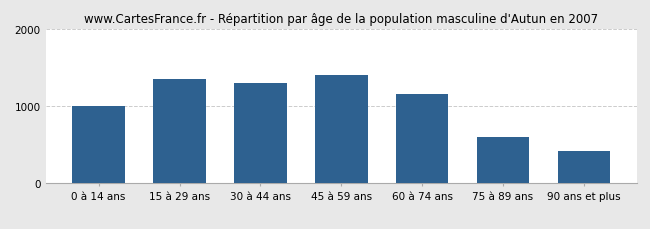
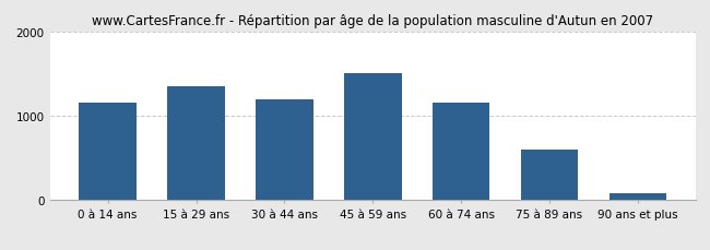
0 à 14 ans: 1000 -> 1150
30 à 44 ans: 1300 -> 1200
45 à 59 ans: 1400 -> 1500
90 ans et plus: 420 -> 80
